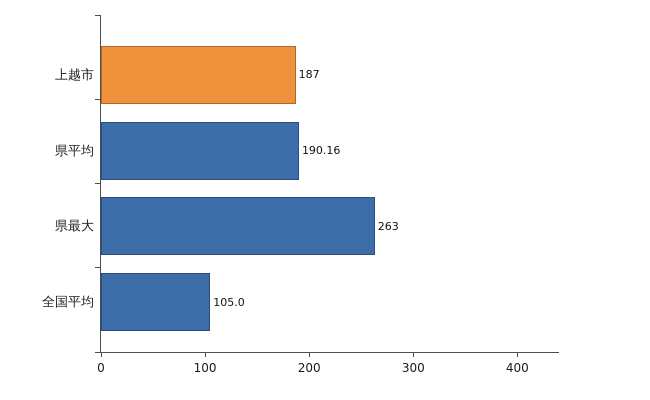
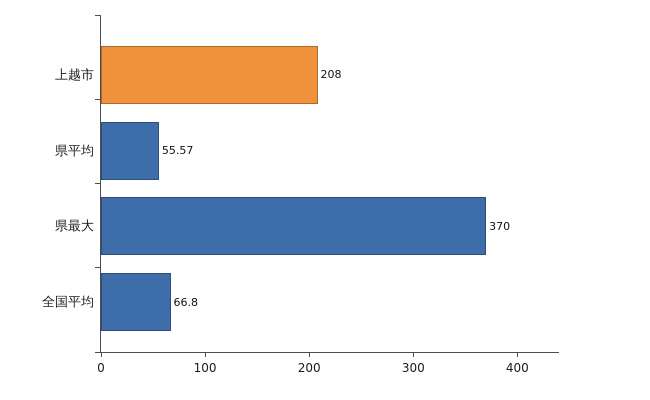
上越市: 187 -> 208
県平均: 190.16 -> 55.57
県最大: 263 -> 370
全国平均: 105.0 -> 66.8
